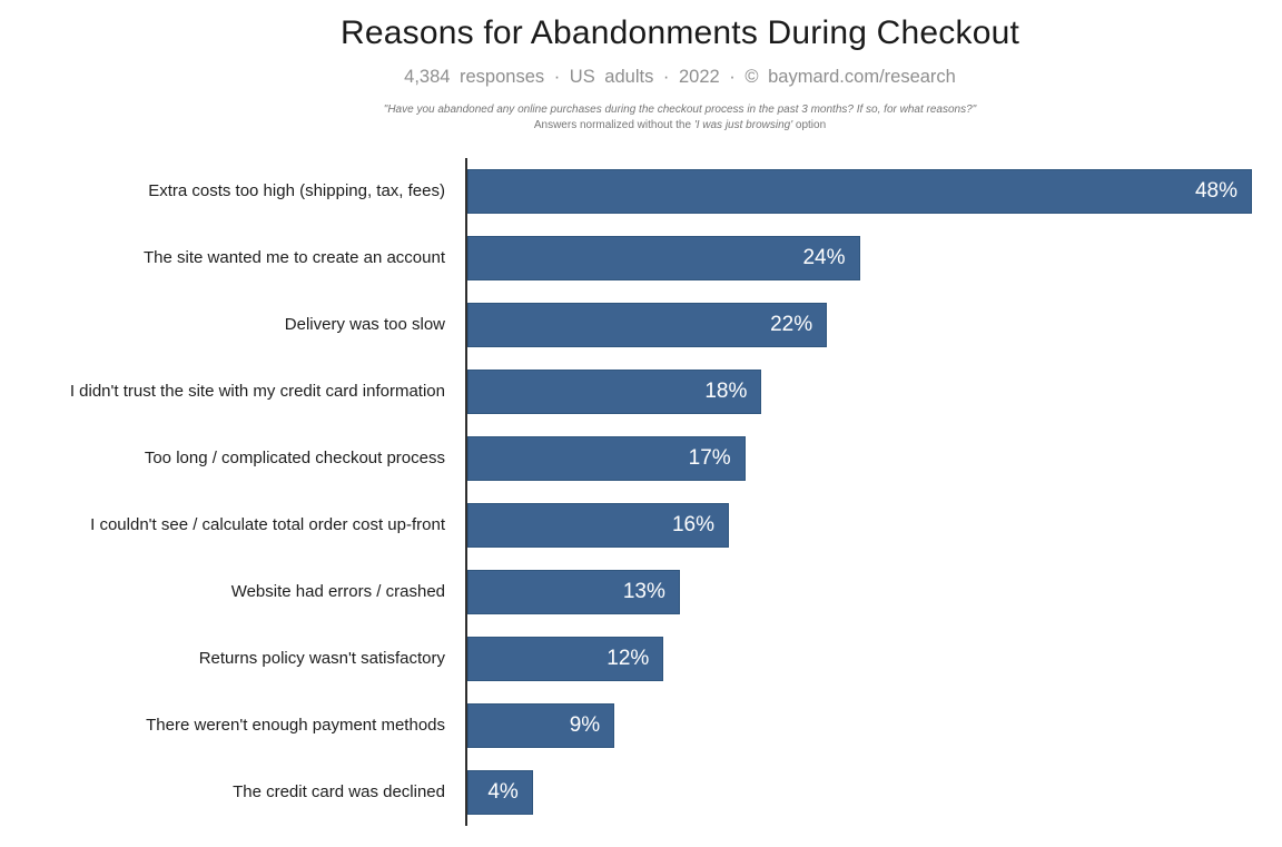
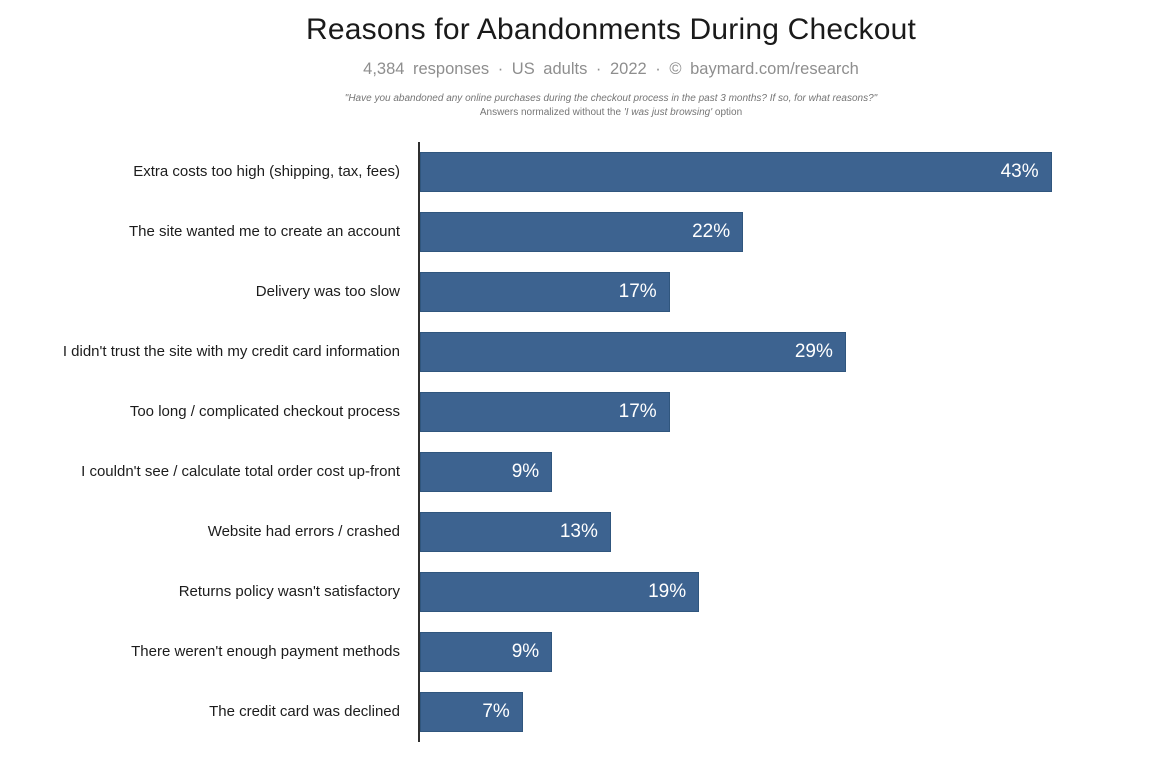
Extra costs too high (shipping, tax, fees): 48% -> 43%
The site wanted me to create an account: 24% -> 22%
Delivery was too slow: 22% -> 17%
I didn't trust the site with my credit card information: 18% -> 29%
I couldn't see / calculate total order cost up-front: 16% -> 9%
Returns policy wasn't satisfactory: 12% -> 19%
The credit card was declined: 4% -> 7%
